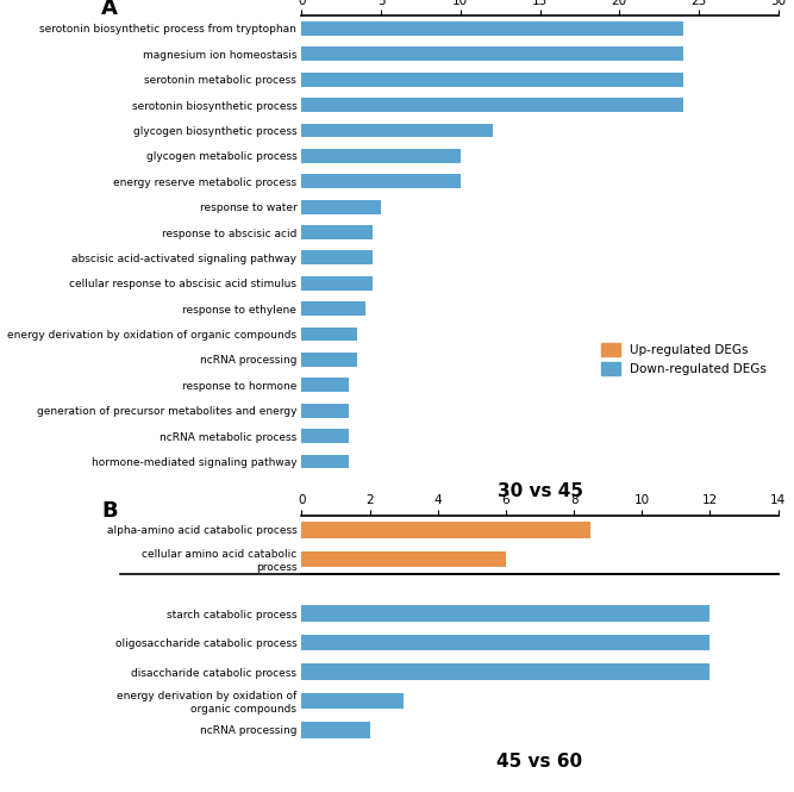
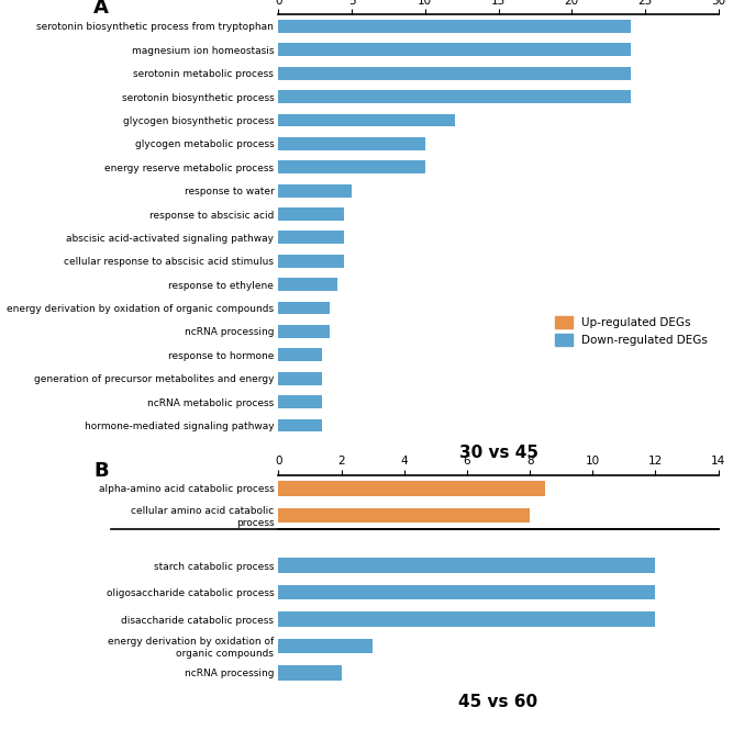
cellular amino acid catabolic process: 6.0 -> 8.0
